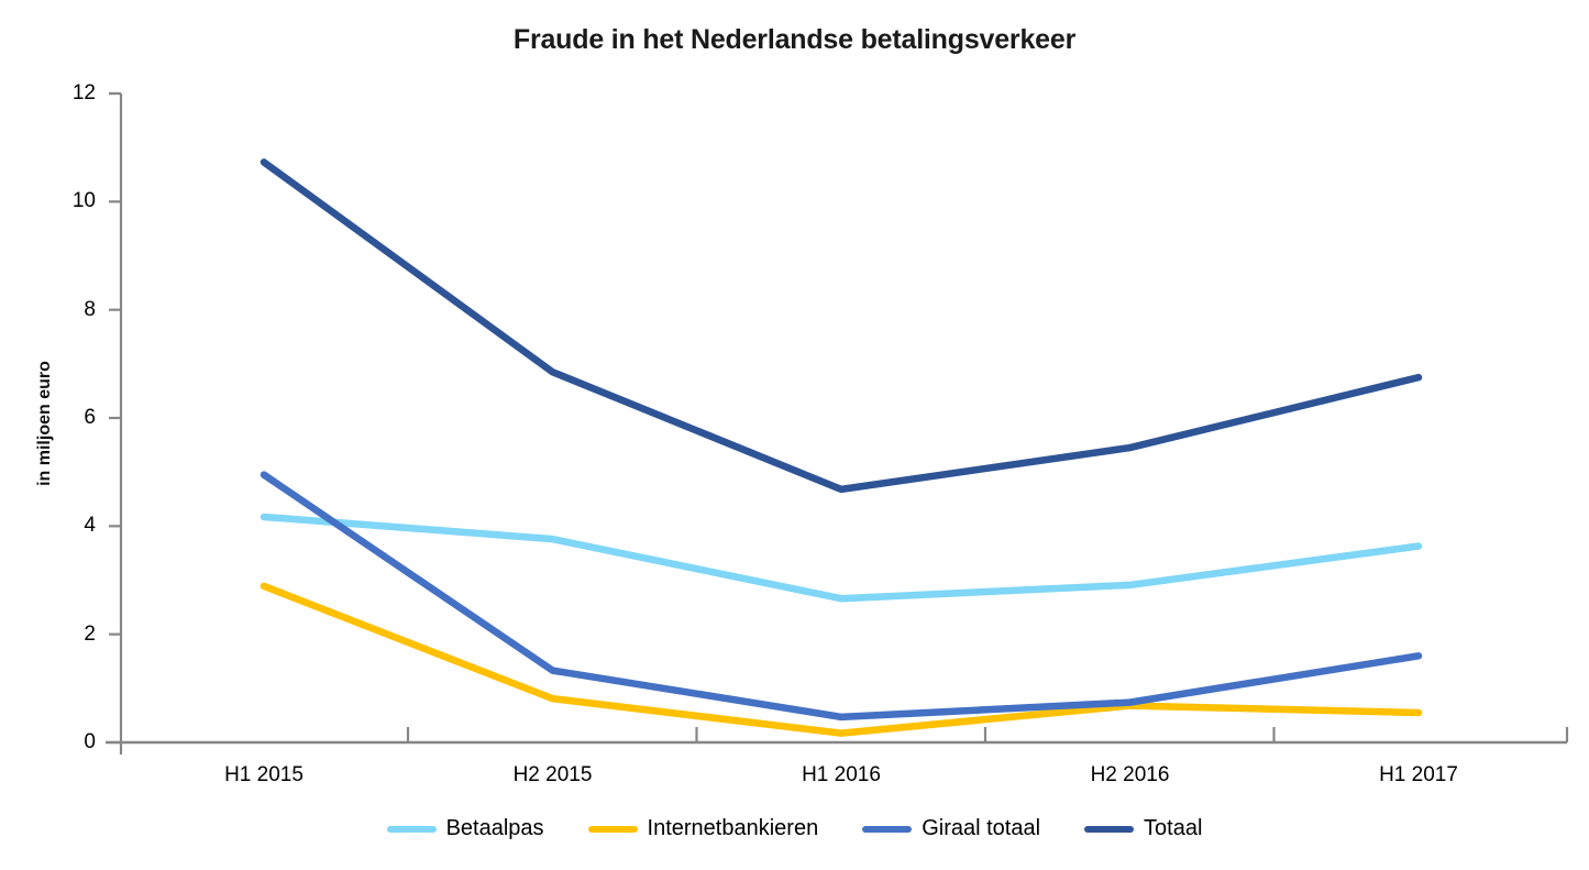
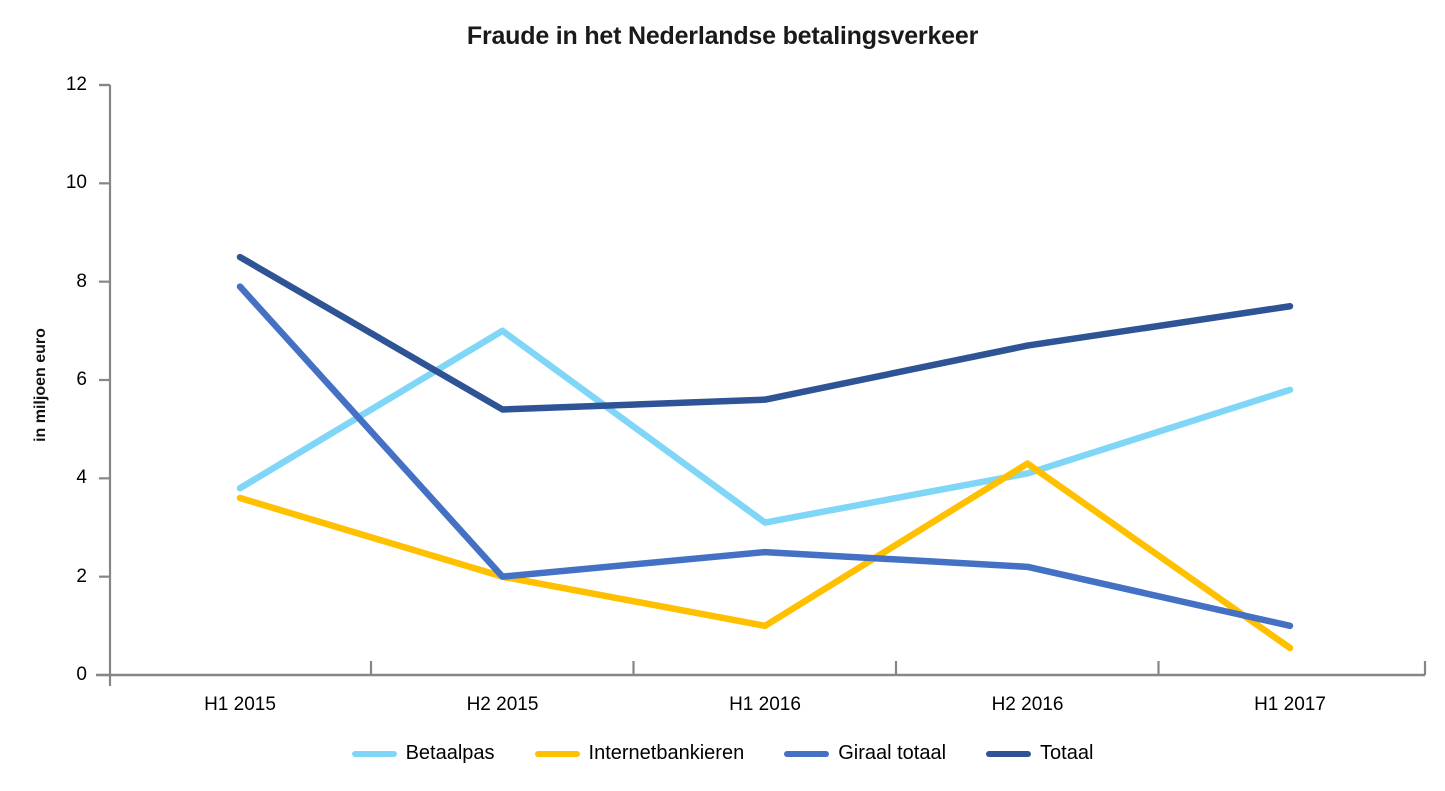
Betaalpas/H1 2015: 4.2 -> 3.8
Internetbankieren/H1 2015: 2.9 -> 3.6
Giraal totaal/H1 2015: 5.0 -> 7.9
Totaal/H1 2015: 10.7 -> 8.5
Betaalpas/H2 2015: 3.8 -> 7.0
Internetbankieren/H2 2015: 0.8 -> 2.0
Giraal totaal/H2 2015: 1.3 -> 2.0
Totaal/H2 2015: 6.8 -> 5.4
Betaalpas/H1 2016: 2.7 -> 3.1
Internetbankieren/H1 2016: 0.2 -> 1.0
Giraal totaal/H1 2016: 0.5 -> 2.5
Totaal/H1 2016: 4.7 -> 5.6
Betaalpas/H2 2016: 2.9 -> 4.1
Internetbankieren/H2 2016: 0.7 -> 4.3
Giraal totaal/H2 2016: 0.7 -> 2.2
Totaal/H2 2016: 5.5 -> 6.7
Betaalpas/H1 2017: 3.6 -> 5.8
Giraal totaal/H1 2017: 1.6 -> 1.0
Totaal/H1 2017: 6.8 -> 7.5
